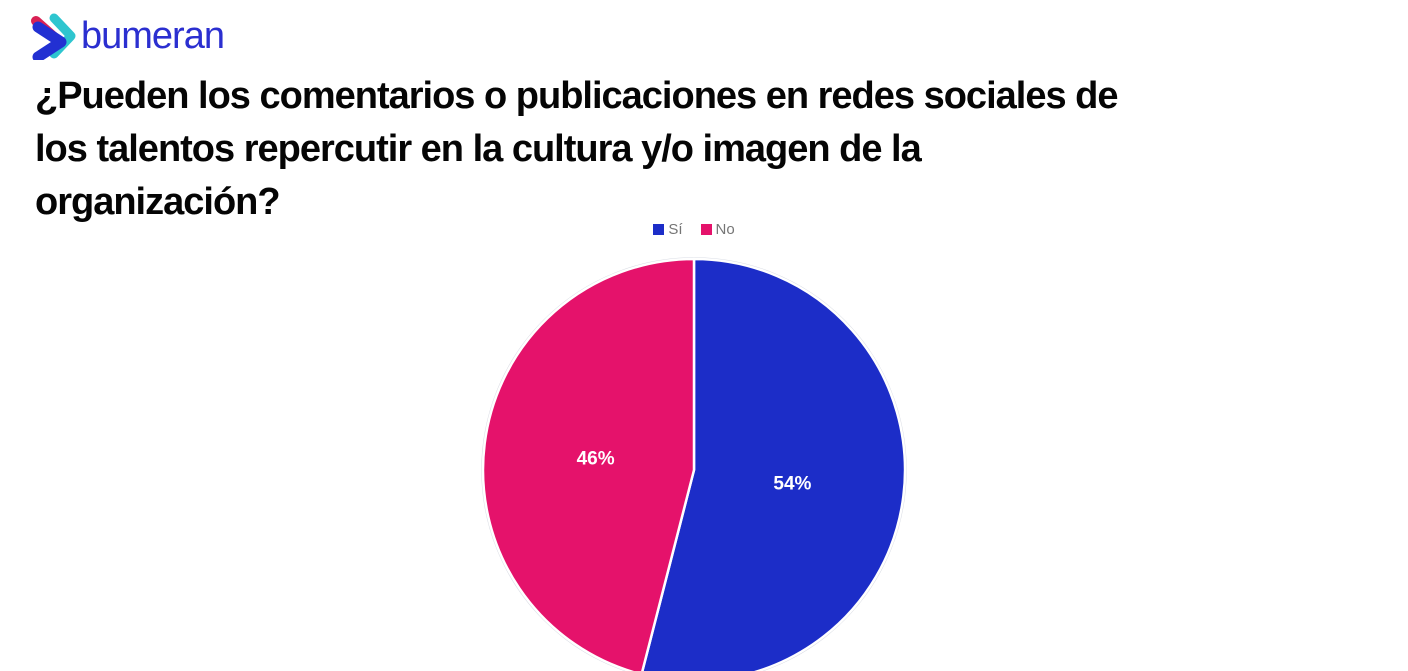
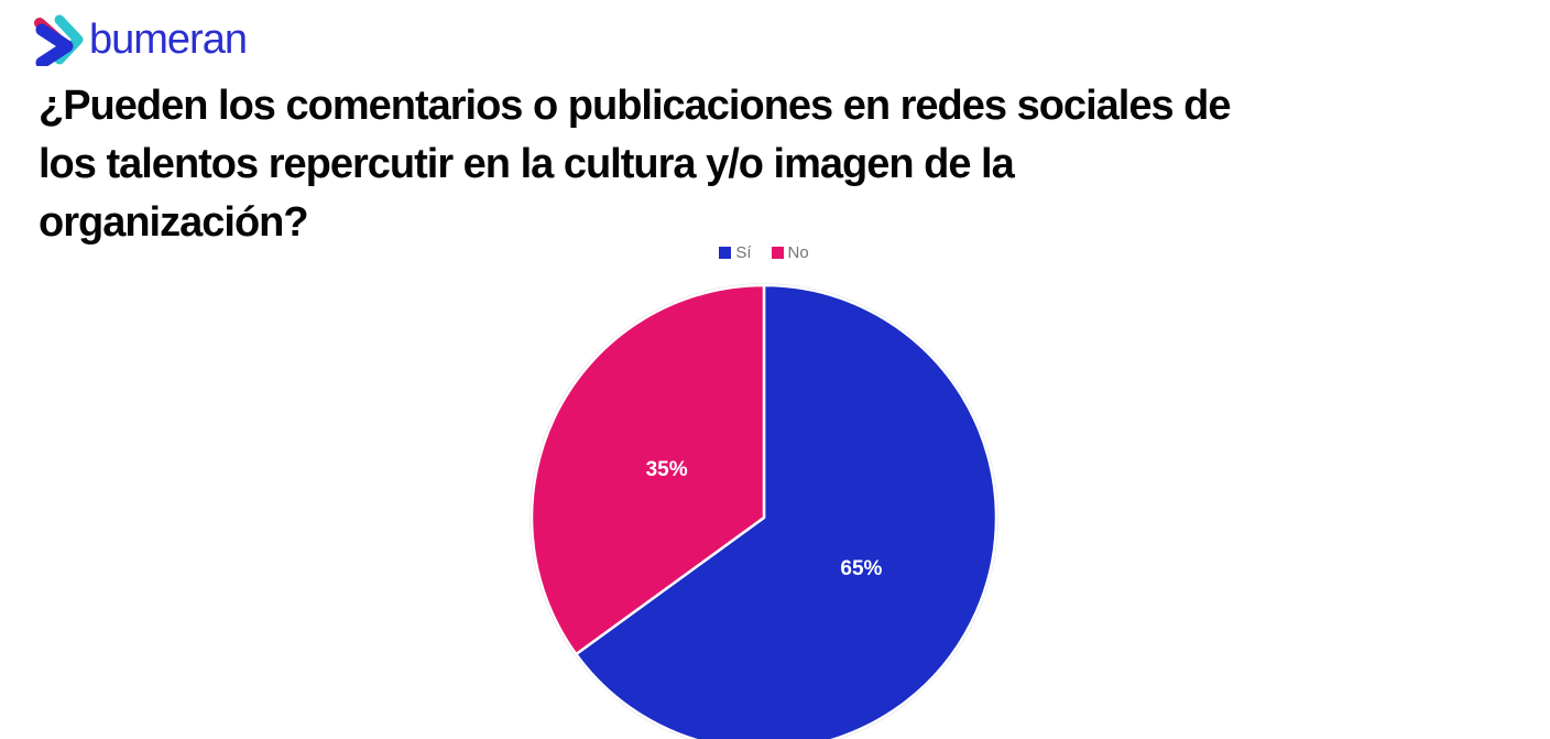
Sí: 54% -> 65%
No: 46% -> 35%
